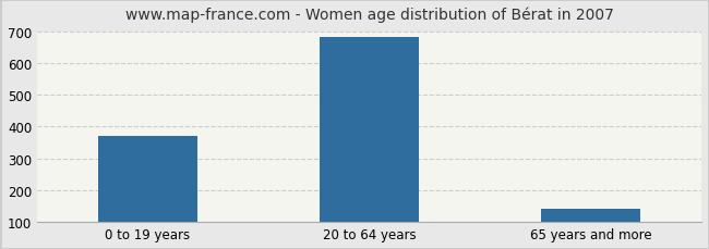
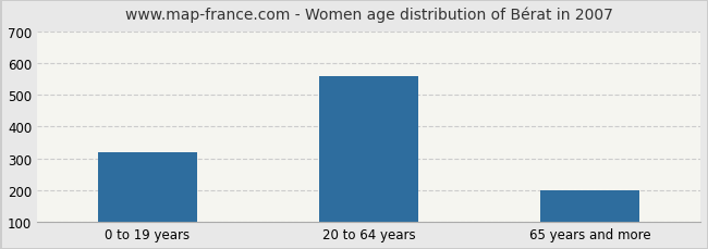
0 to 19 years: 370 -> 320
20 to 64 years: 680 -> 560
65 years and more: 140 -> 200
